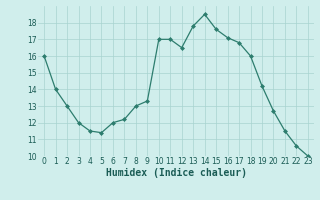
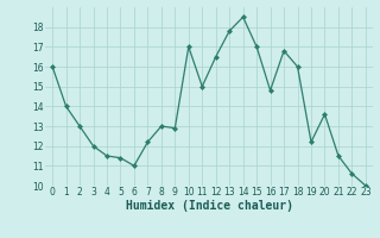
6: 12.0 -> 11.0
9: 13.3 -> 12.9
11: 17.0 -> 15.0
15: 17.6 -> 17.0
16: 17.1 -> 14.8
19: 14.2 -> 12.2
20: 12.7 -> 13.6
